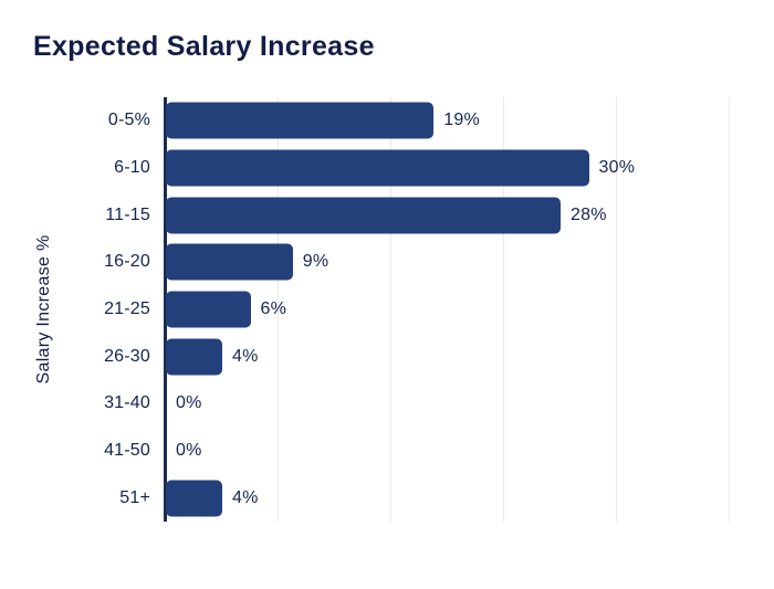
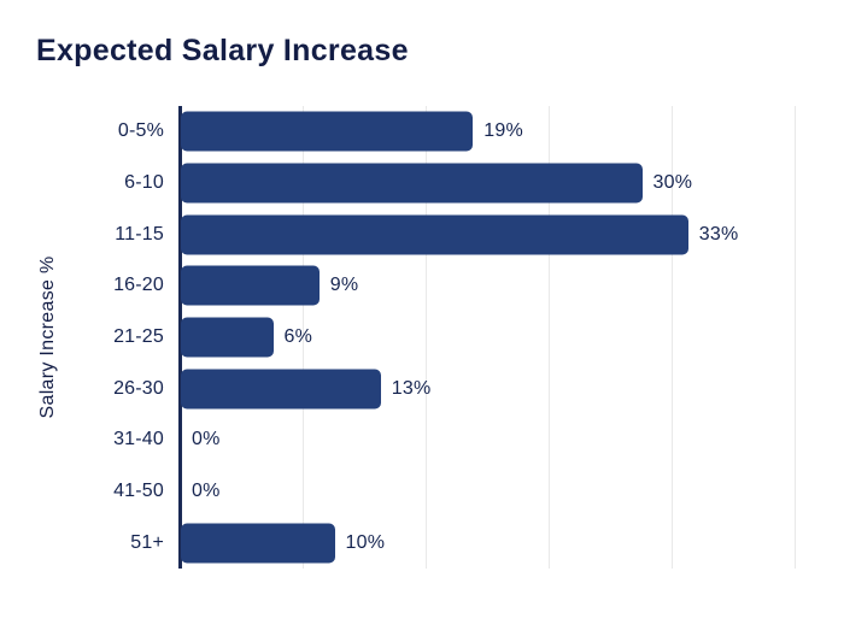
11-15: 28% -> 33%
26-30: 4% -> 13%
51+: 4% -> 10%
